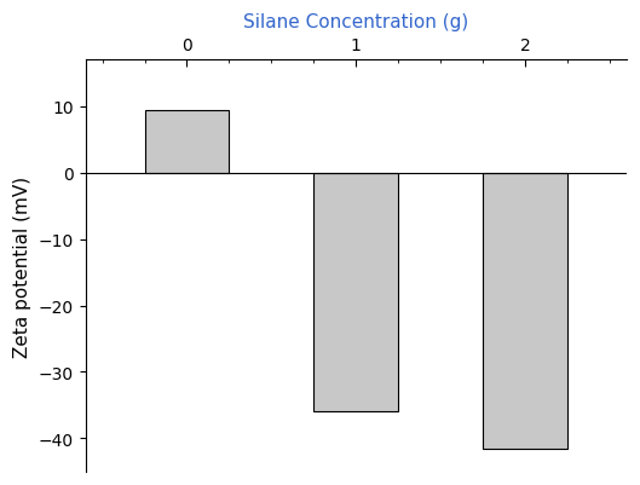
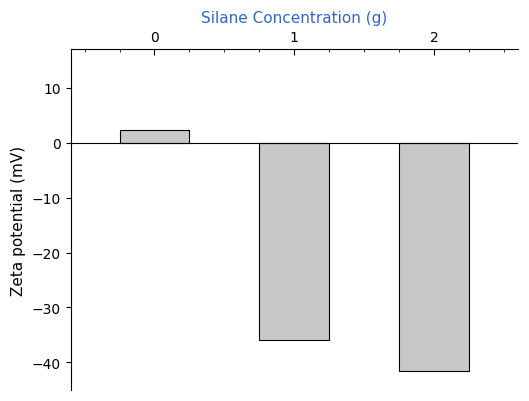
0: 9.5 -> 2.4
